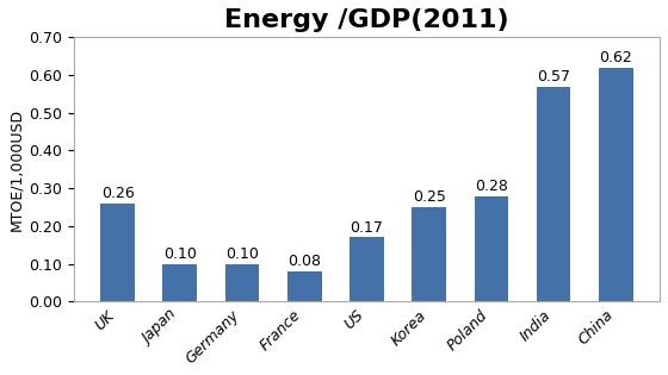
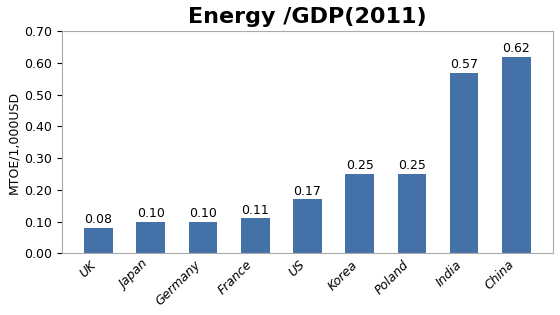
UK: 0.26 -> 0.08
France: 0.08 -> 0.11
Poland: 0.28 -> 0.25
